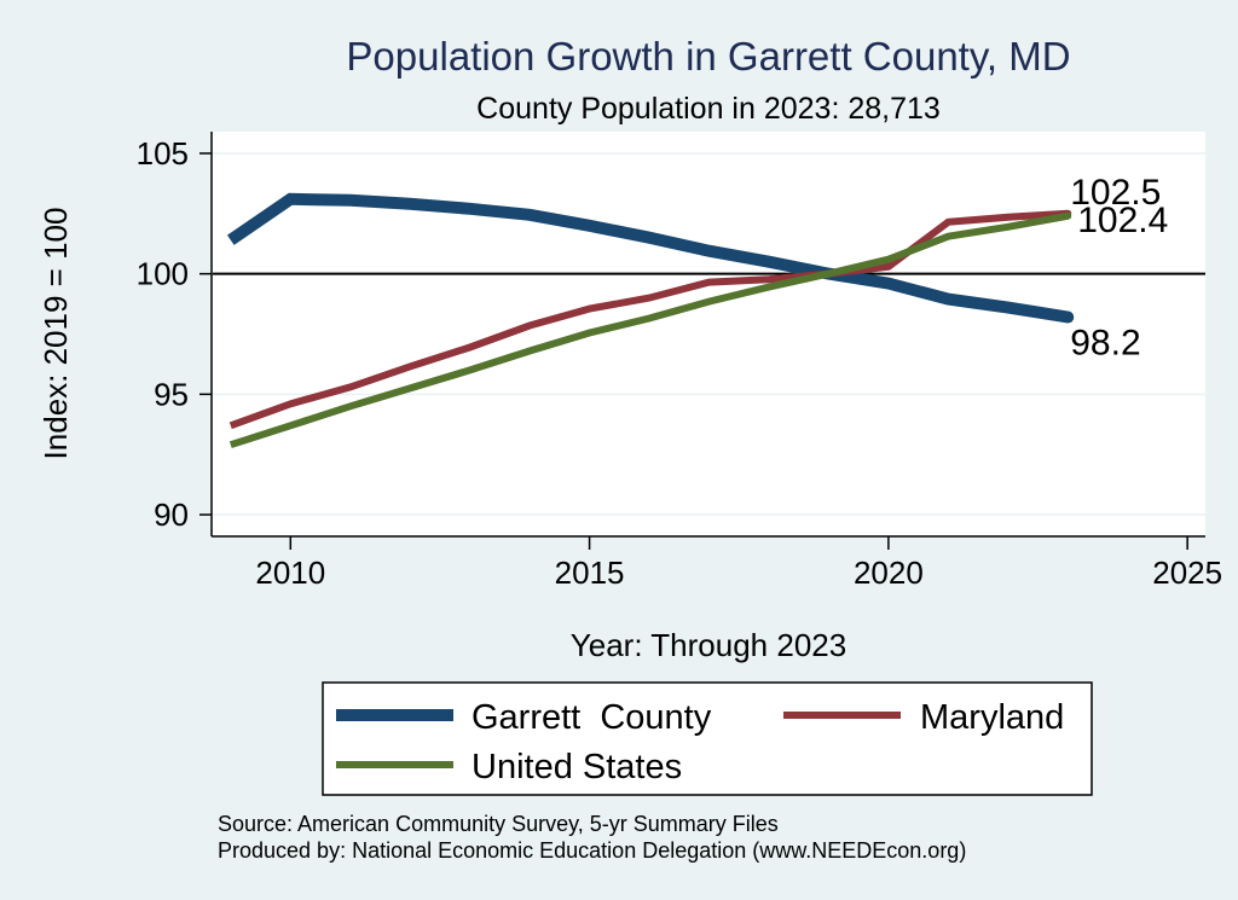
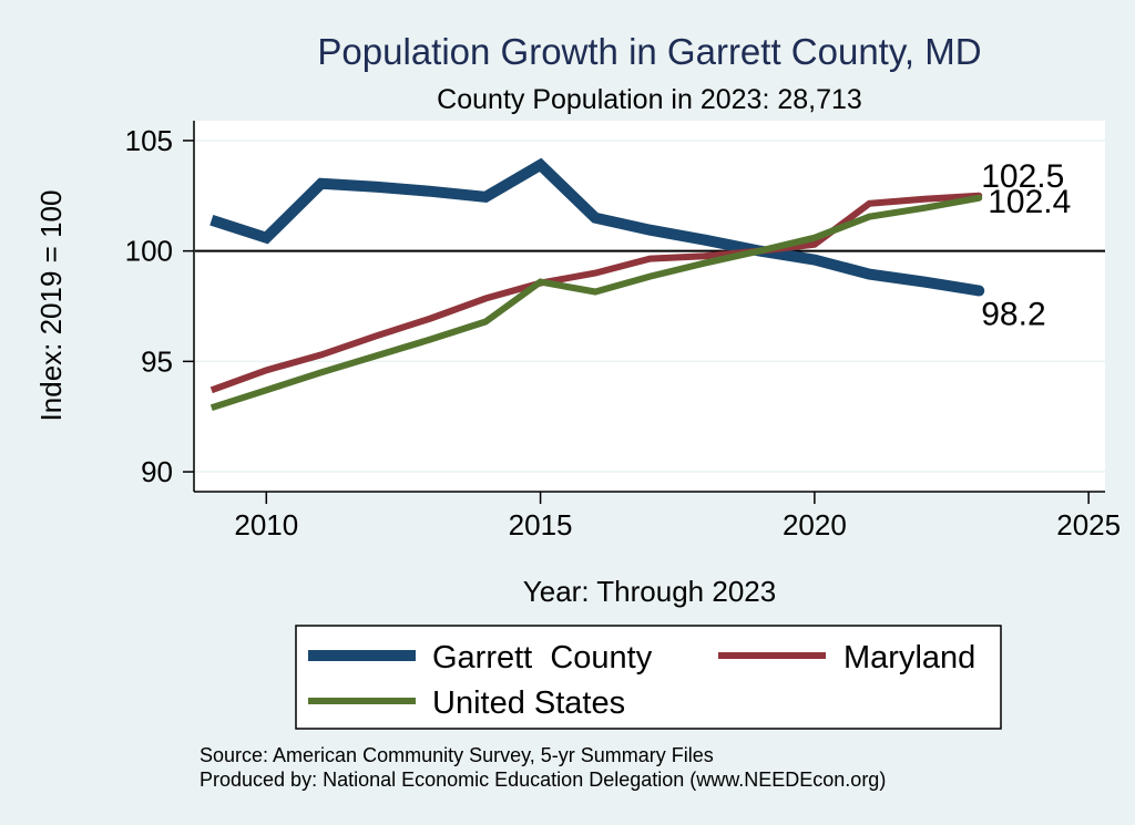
Garrett County/2010: 103.1 -> 100.6
Garrett County/2015: 102.0 -> 103.9
United States/2015: 97.5 -> 98.6
